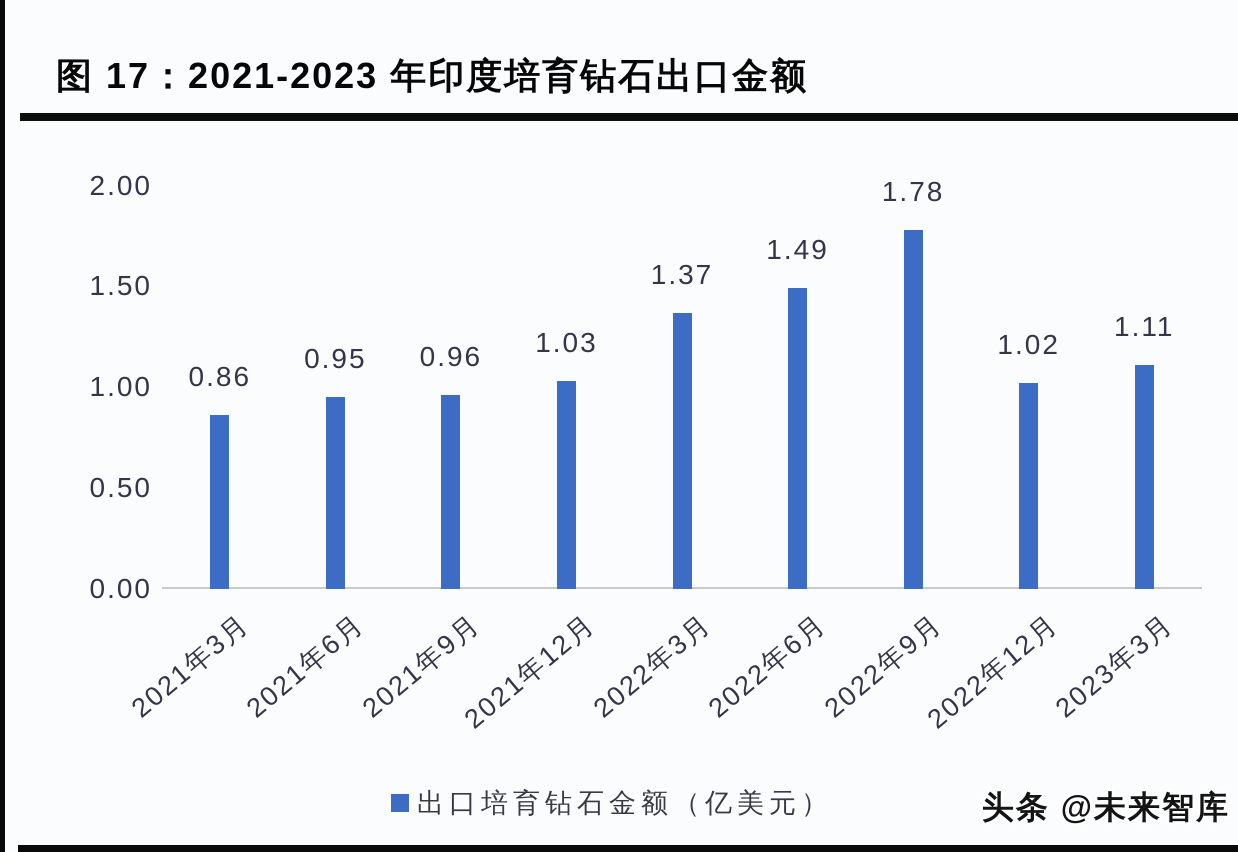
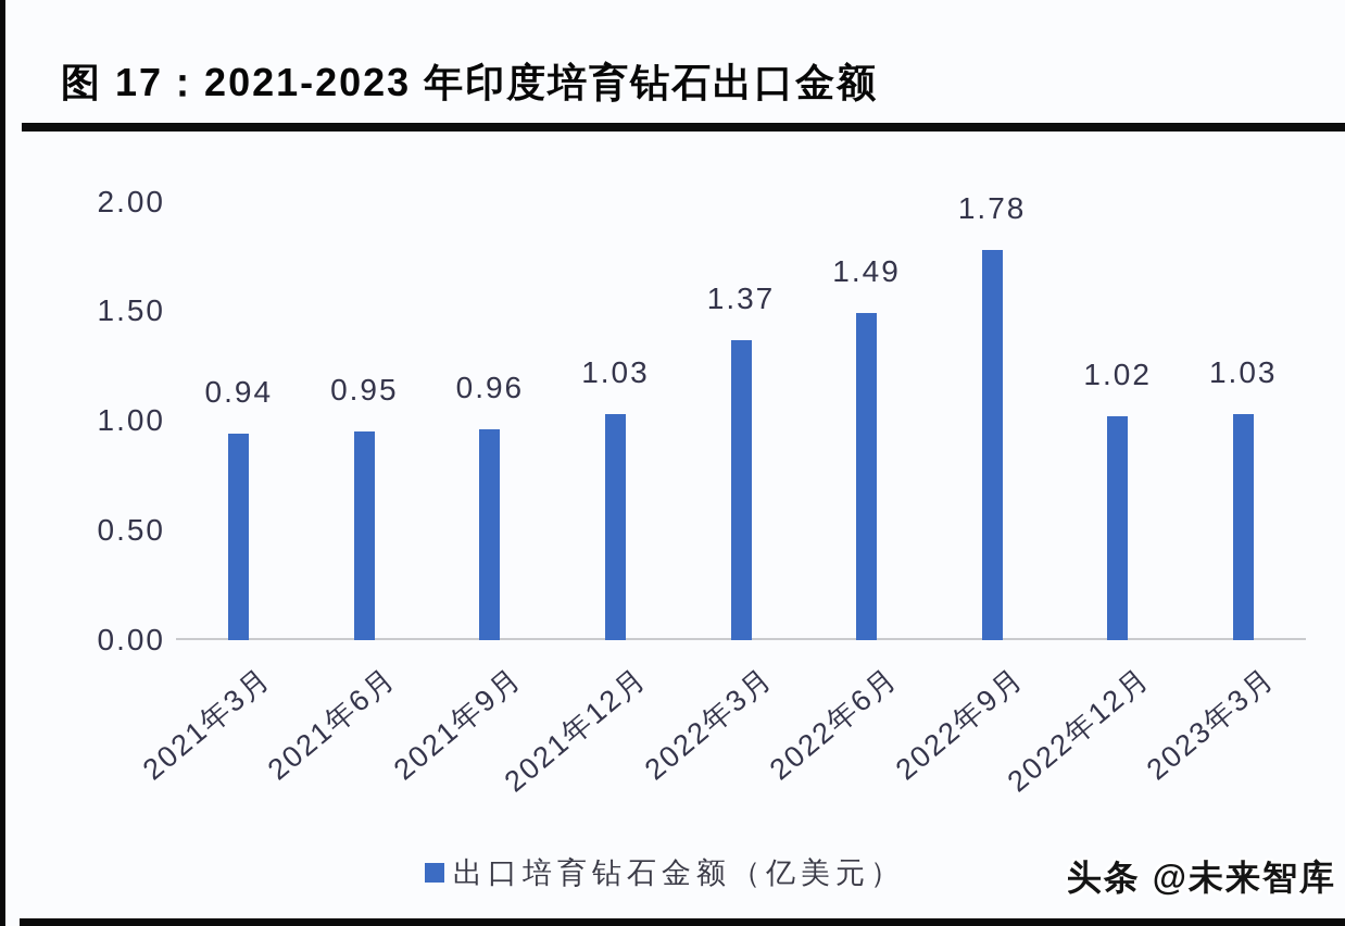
2021年3月: 0.86 -> 0.94
2023年3月: 1.11 -> 1.03
